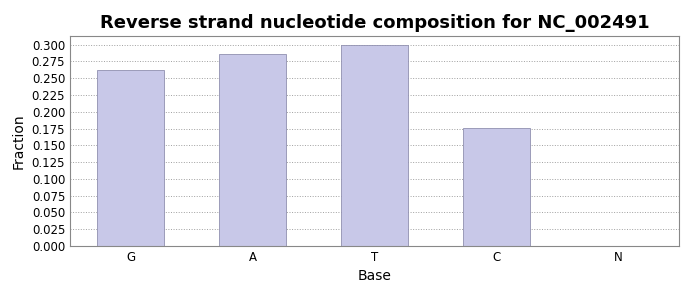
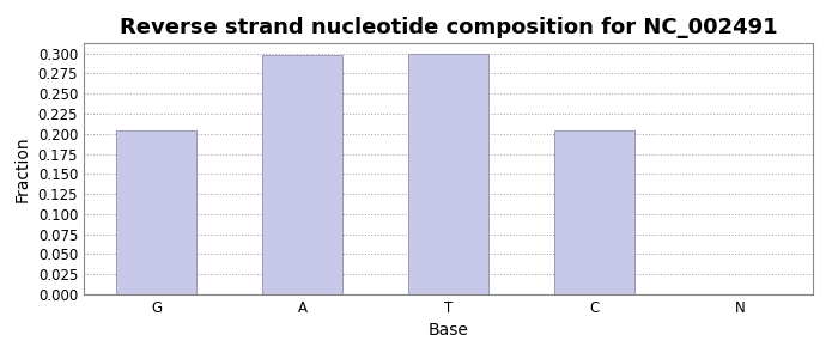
G: 0.262 -> 0.204
A: 0.286 -> 0.298
C: 0.176 -> 0.204
